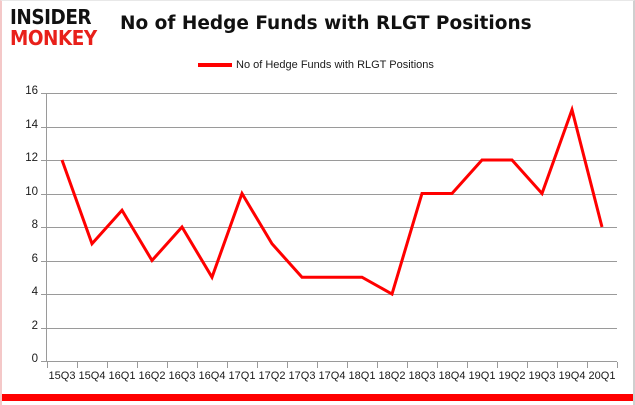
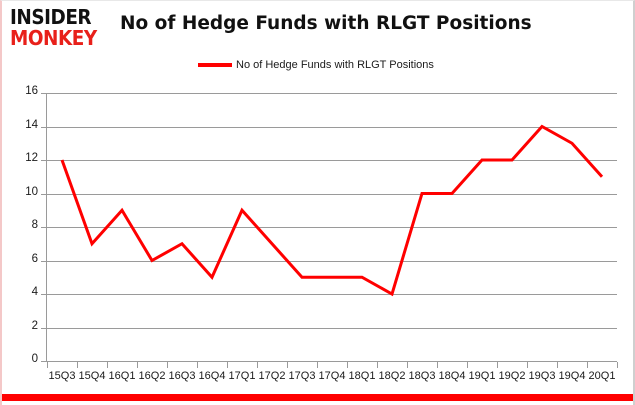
16Q3: 8 -> 7
17Q1: 10 -> 9
19Q3: 10 -> 14
19Q4: 15 -> 13
20Q1: 8 -> 11
